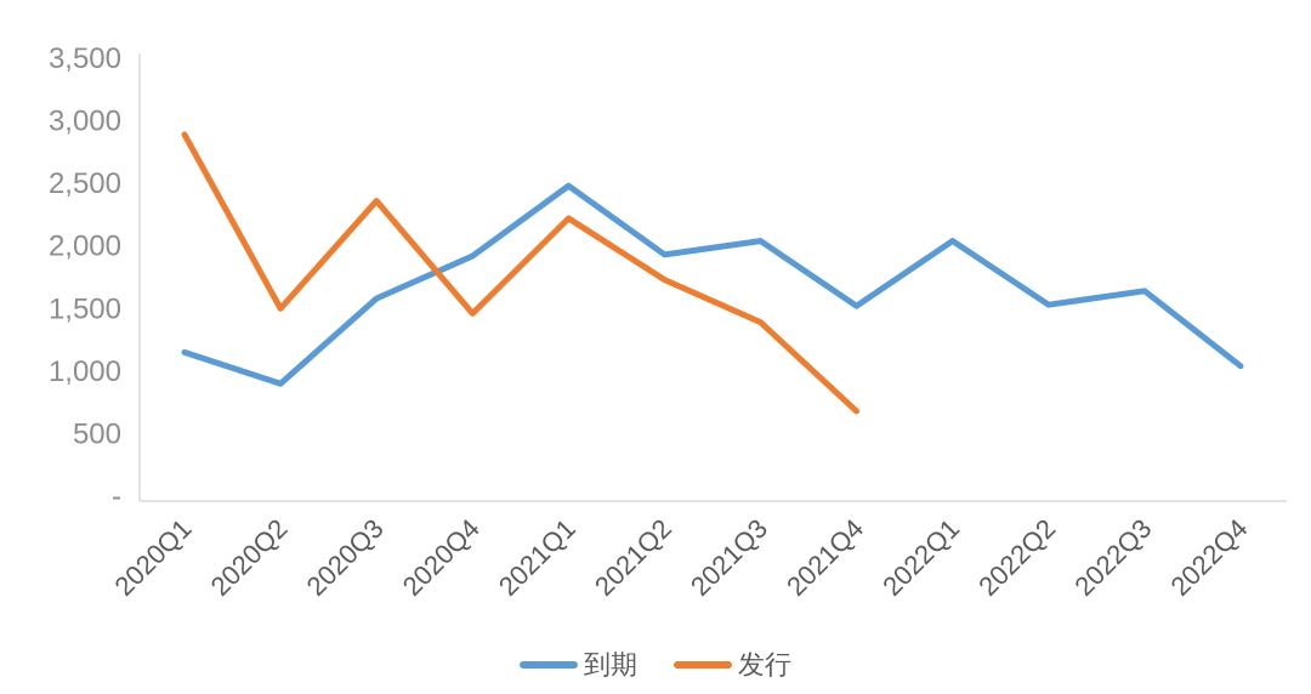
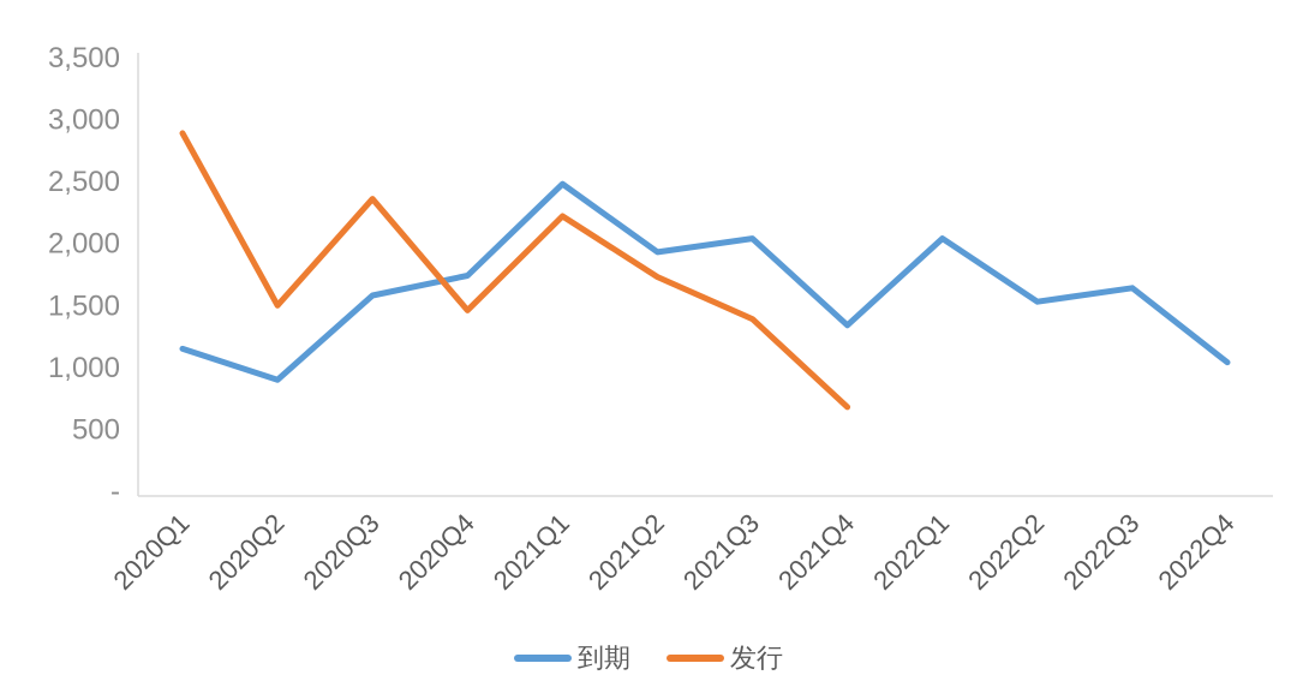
到期/2020Q4: 1920 -> 1740
到期/2021Q4: 1520 -> 1340
